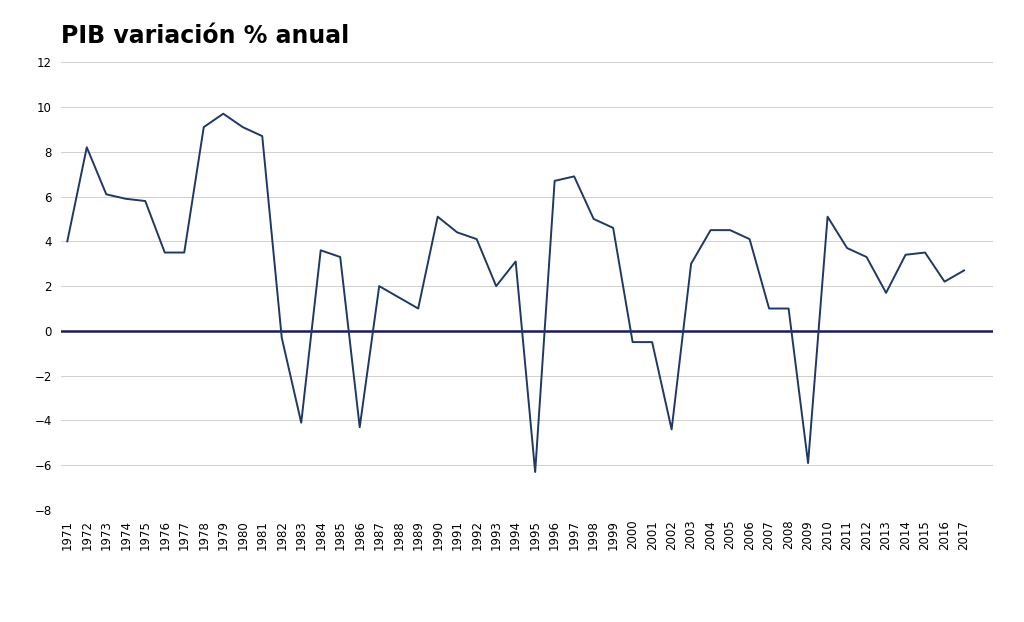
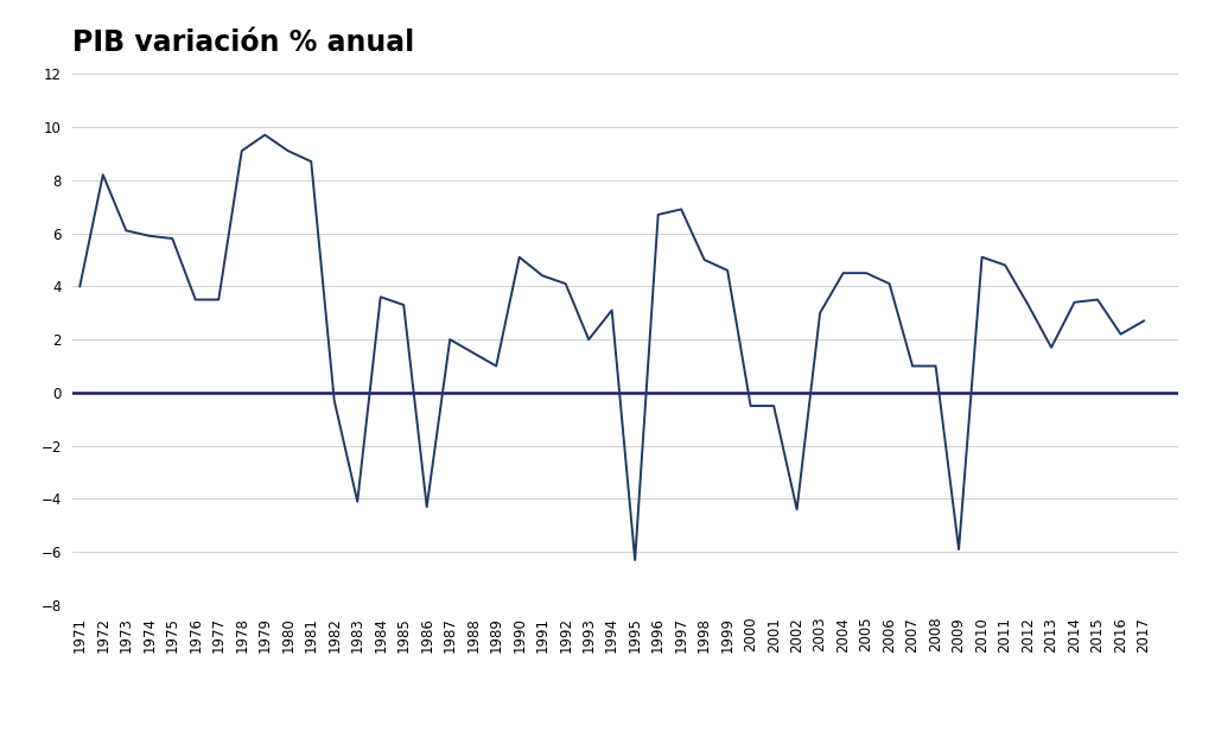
2011: 3.7 -> 4.8
